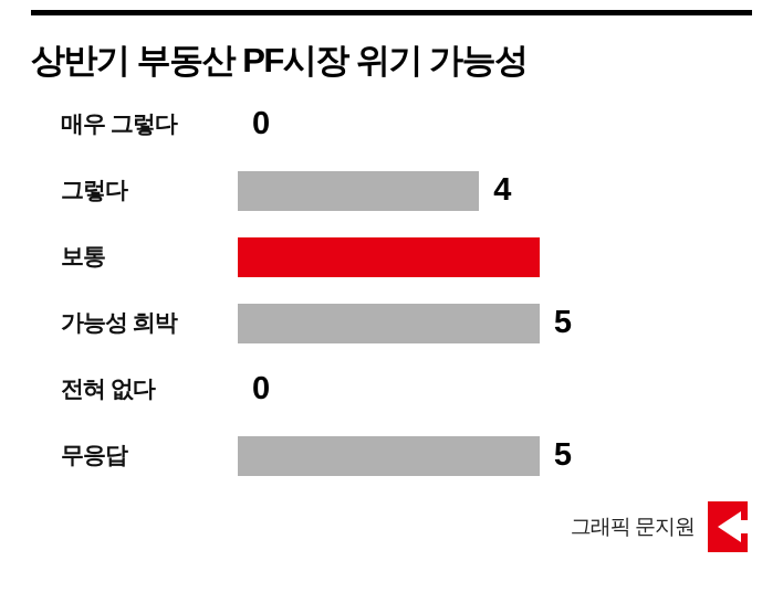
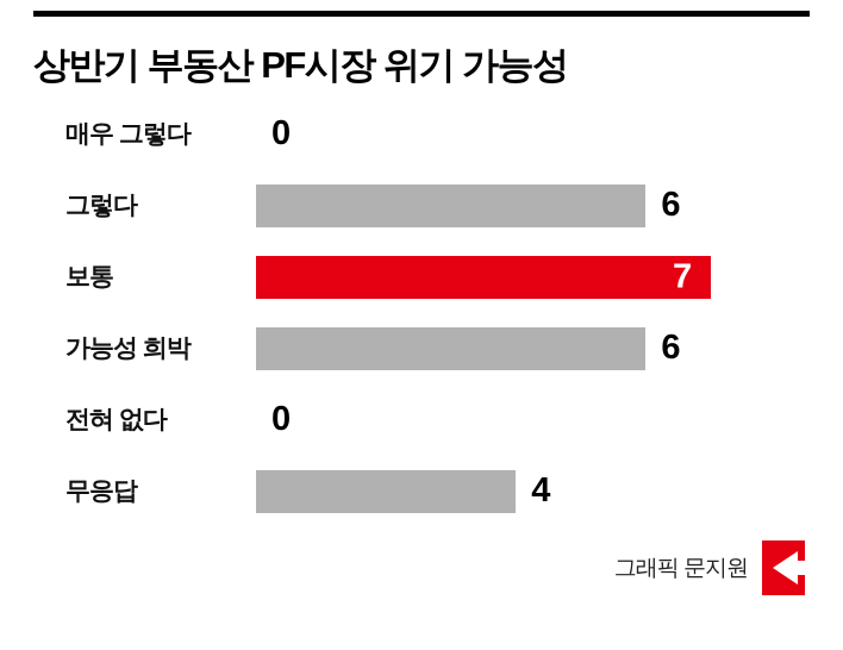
그렇다: 4 -> 6
보통: 5 -> 7
가능성 희박: 5 -> 6
무응답: 5 -> 4
